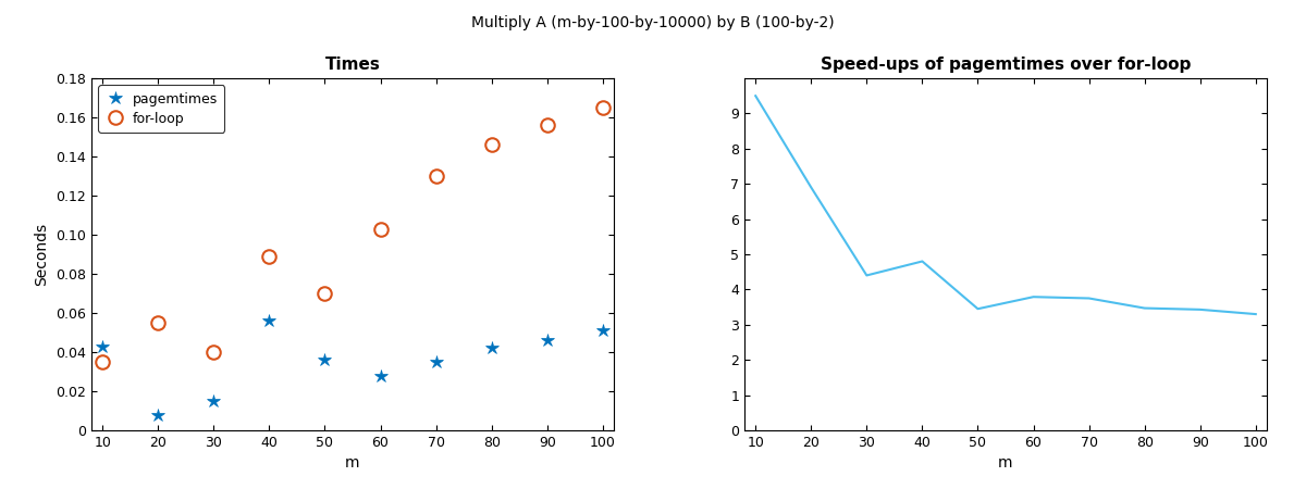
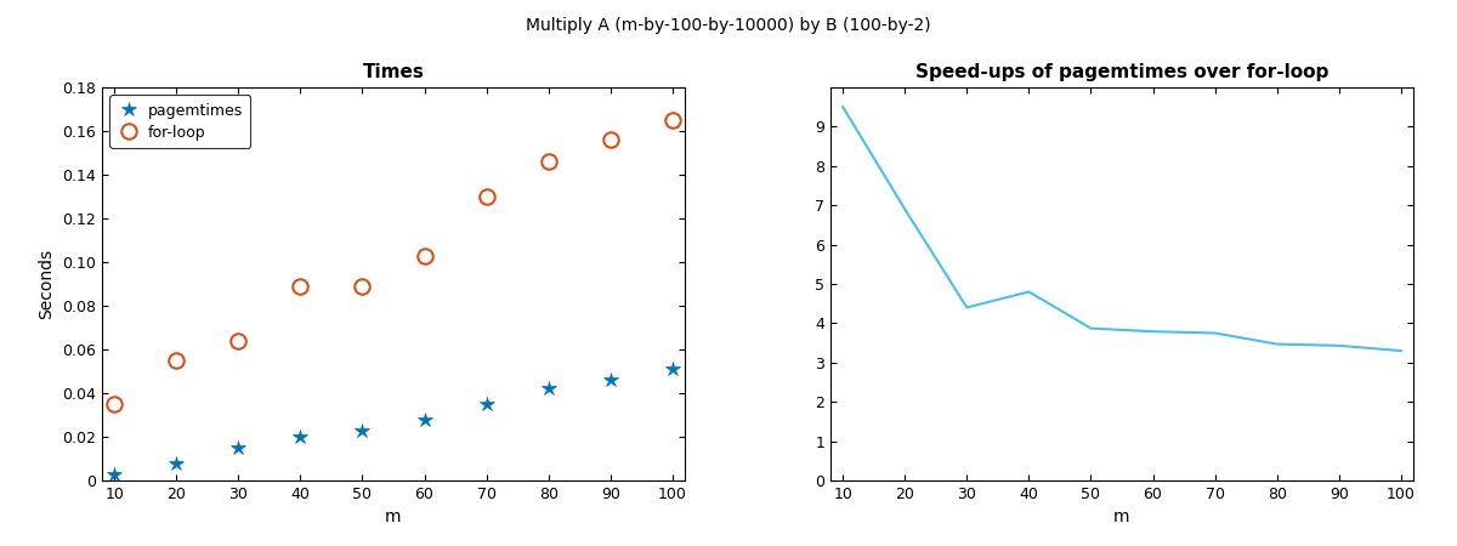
Times/pagemtimes/10: 0.043 -> 0.003
Times/for-loop/30: 0.040 -> 0.064
Times/pagemtimes/40: 0.056 -> 0.020
Times/pagemtimes/50: 0.036 -> 0.023
Times/for-loop/50: 0.070 -> 0.089
Speed-ups of pagemtimes over for-loop/50: 3.45 -> 3.87
